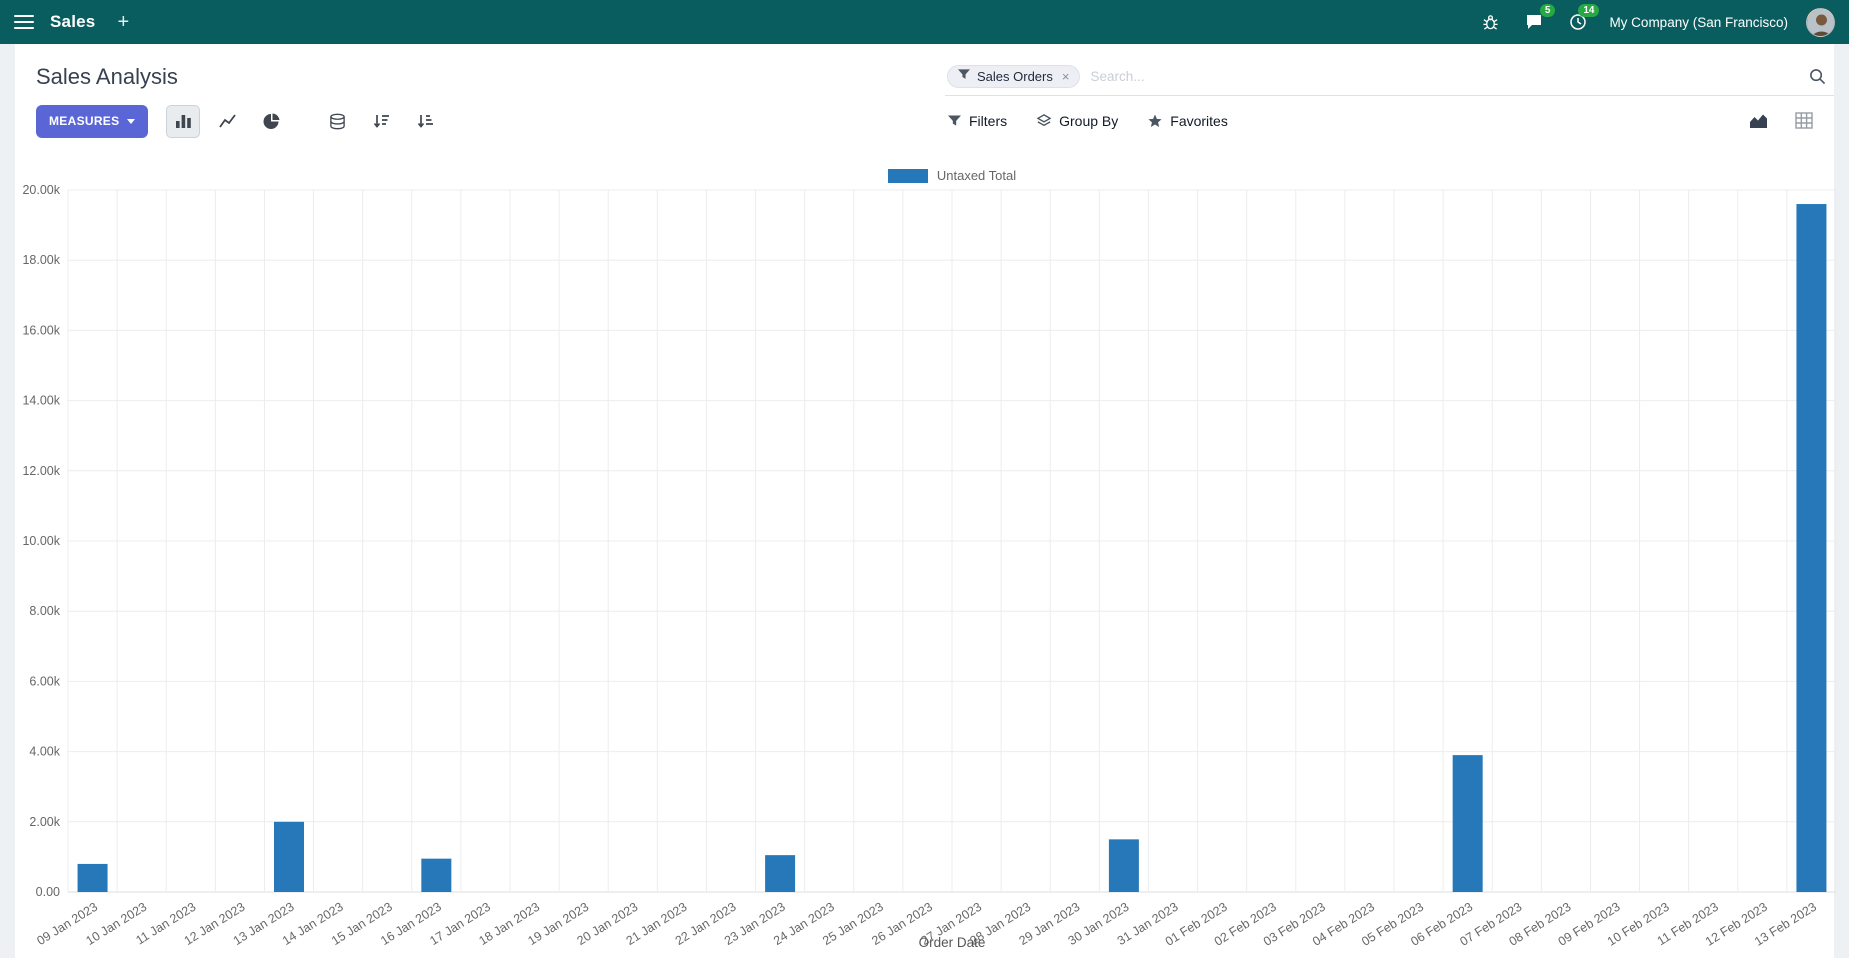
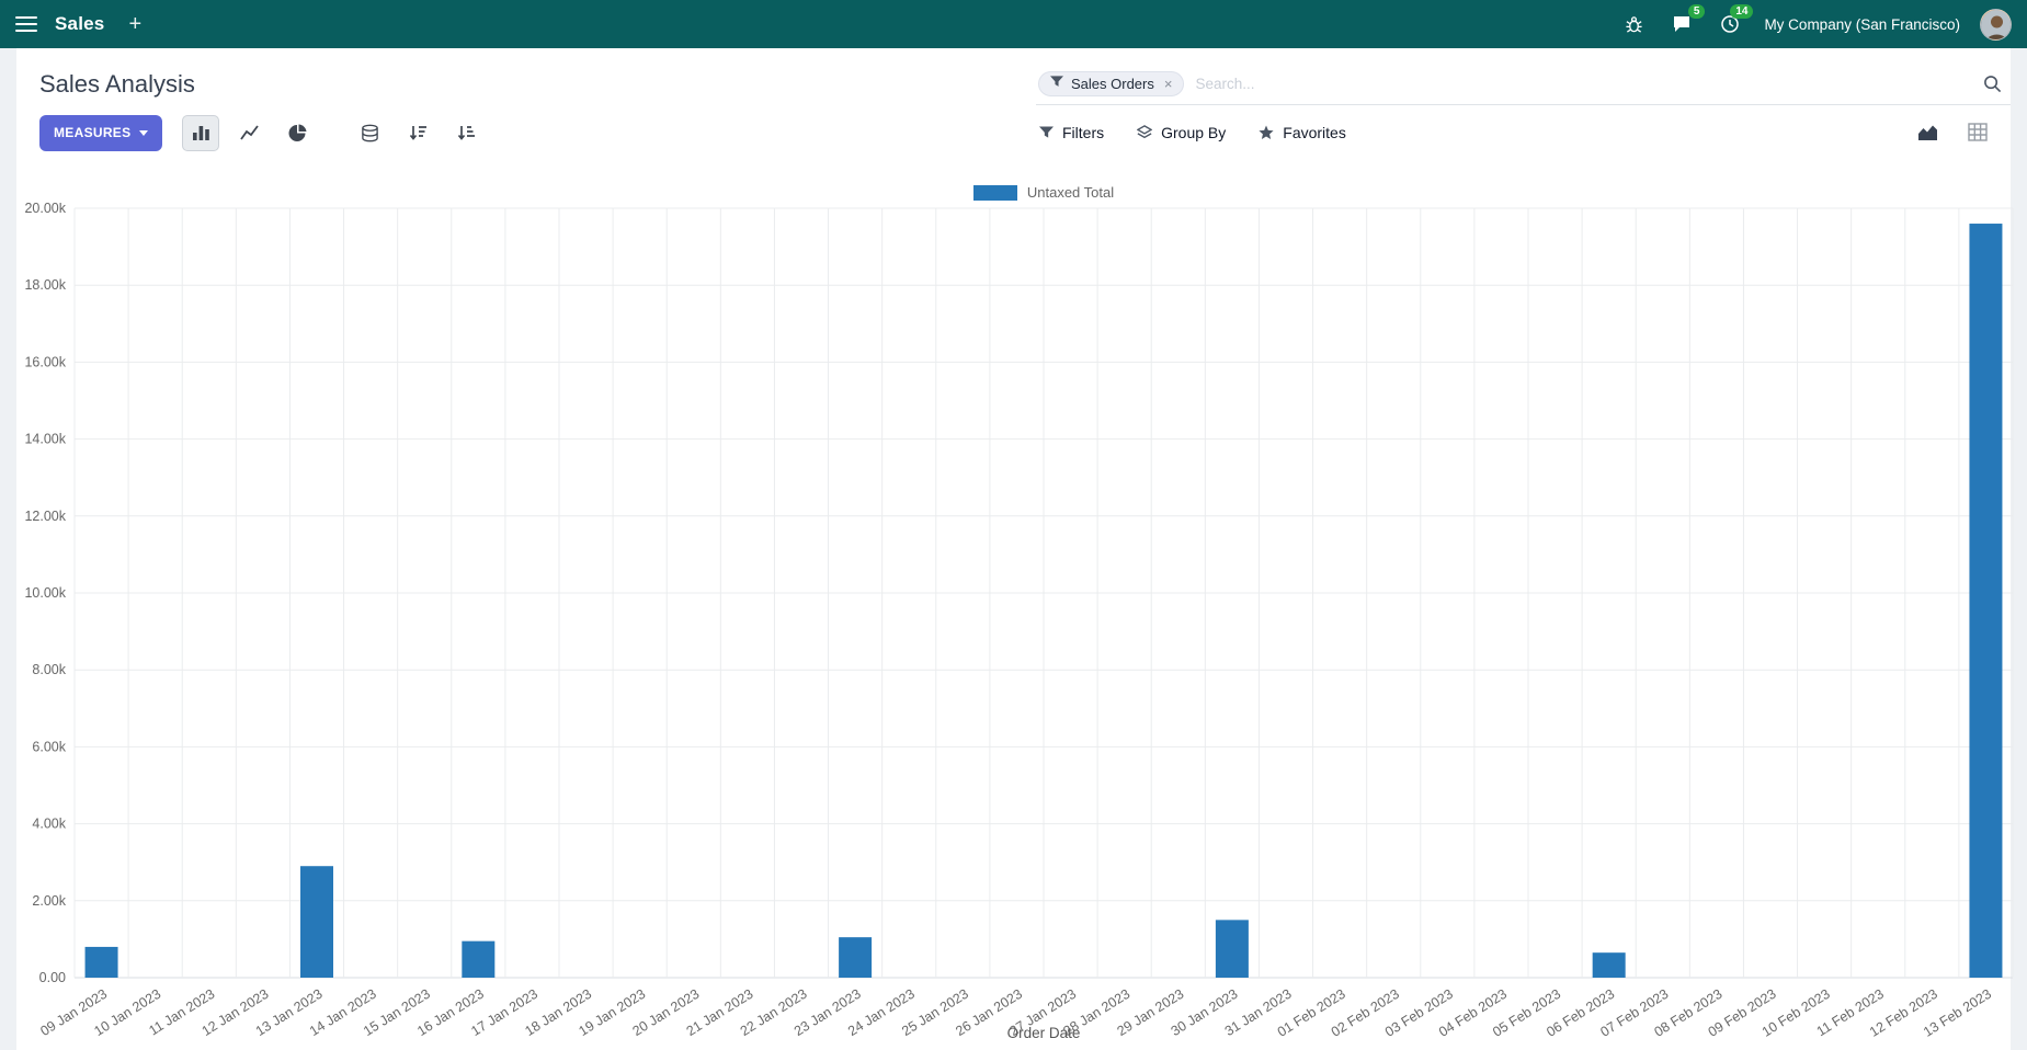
13 Jan 2023: 2.0k -> 2.9k
06 Feb 2023: 3.9k -> 0.6k
